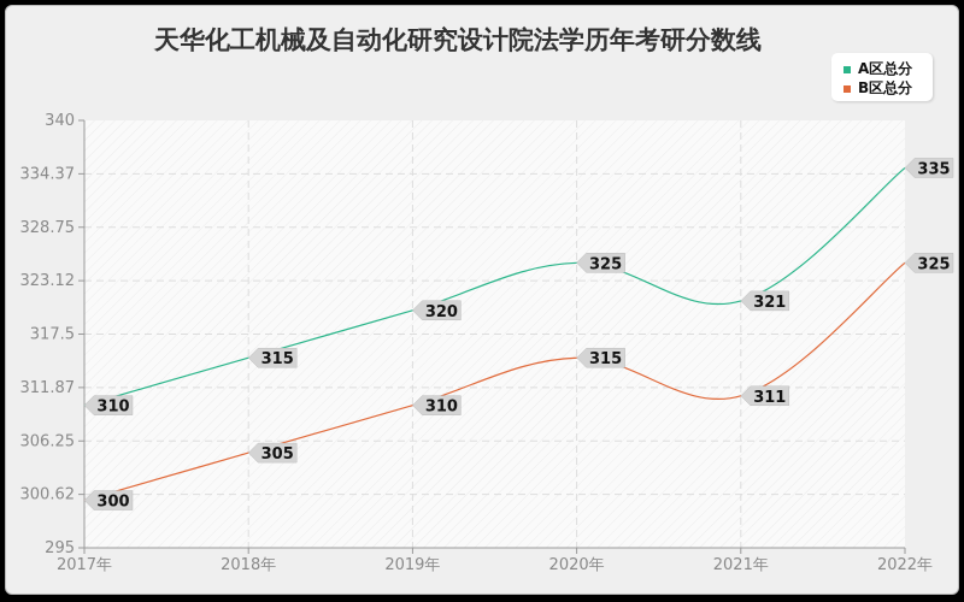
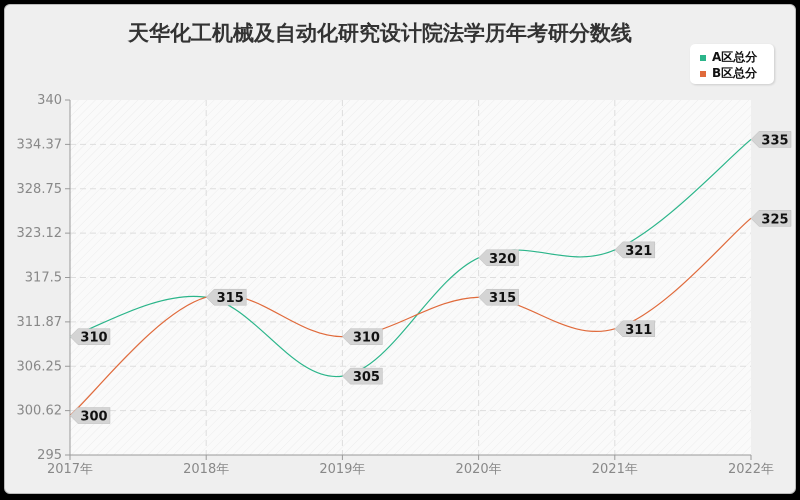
B区总分/2018年: 305 -> 315
A区总分/2019年: 320 -> 305
A区总分/2020年: 325 -> 320
